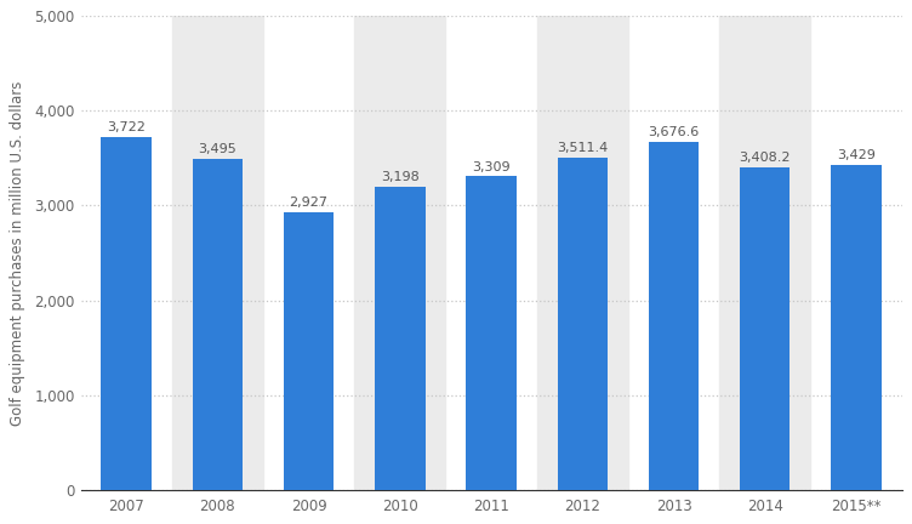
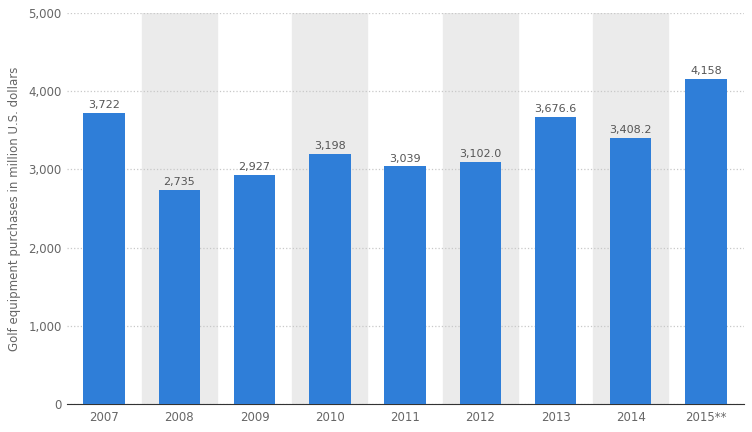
2008: 3,495 -> 2,735
2011: 3,309 -> 3,039
2012: 3,511.4 -> 3,102.0
2015**: 3,429 -> 4,158
